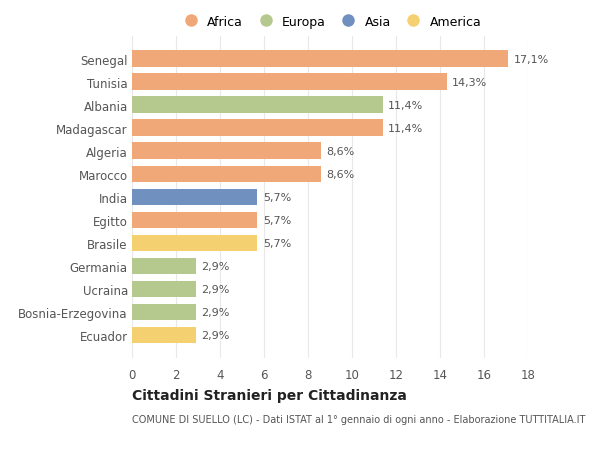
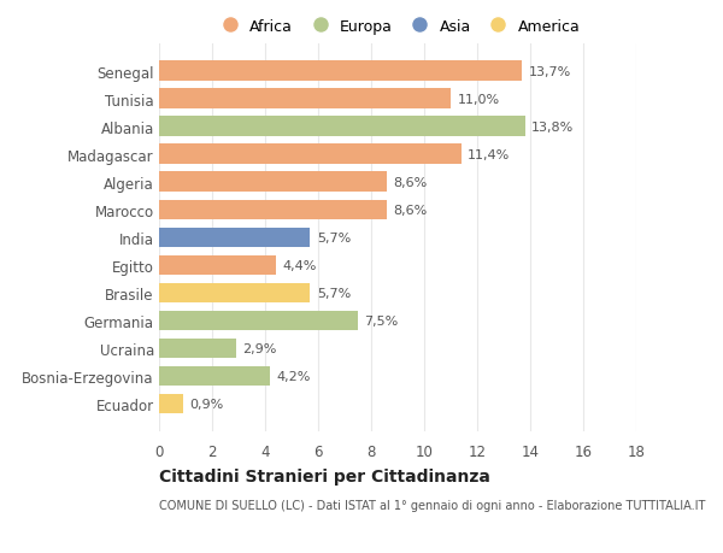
Senegal: 17,1% -> 13,7%
Tunisia: 14,3% -> 11,0%
Albania: 11,4% -> 13,8%
Egitto: 5,7% -> 4,4%
Germania: 2,9% -> 7,5%
Bosnia-Erzegovina: 2,9% -> 4,2%
Ecuador: 2,9% -> 0,9%
